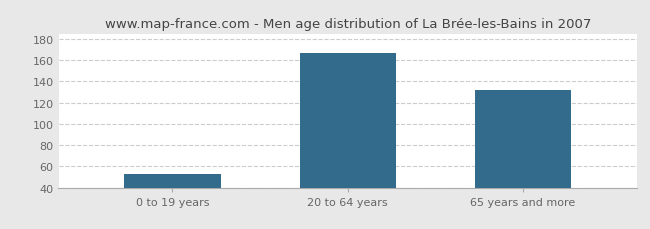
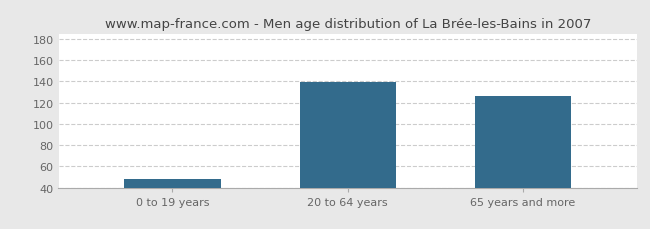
0 to 19 years: 53 -> 48
20 to 64 years: 167 -> 139
65 years and more: 132 -> 126
